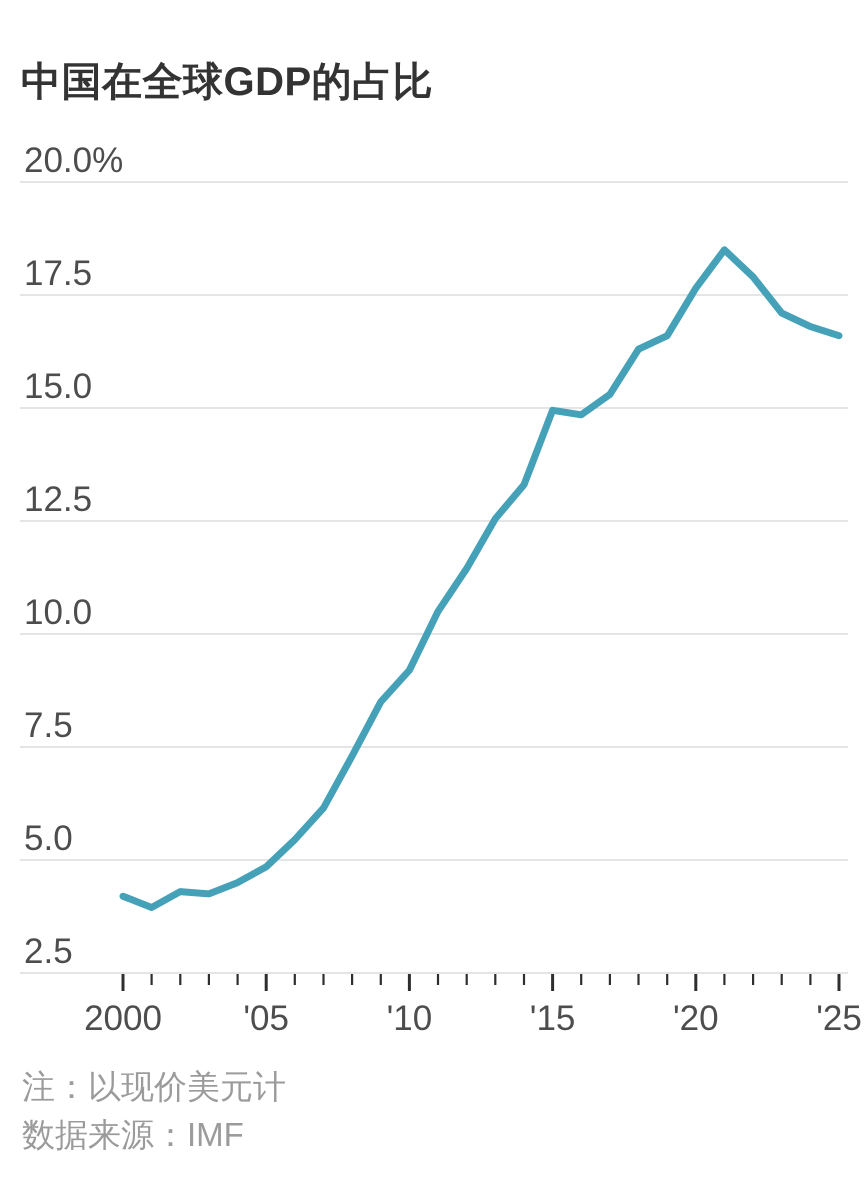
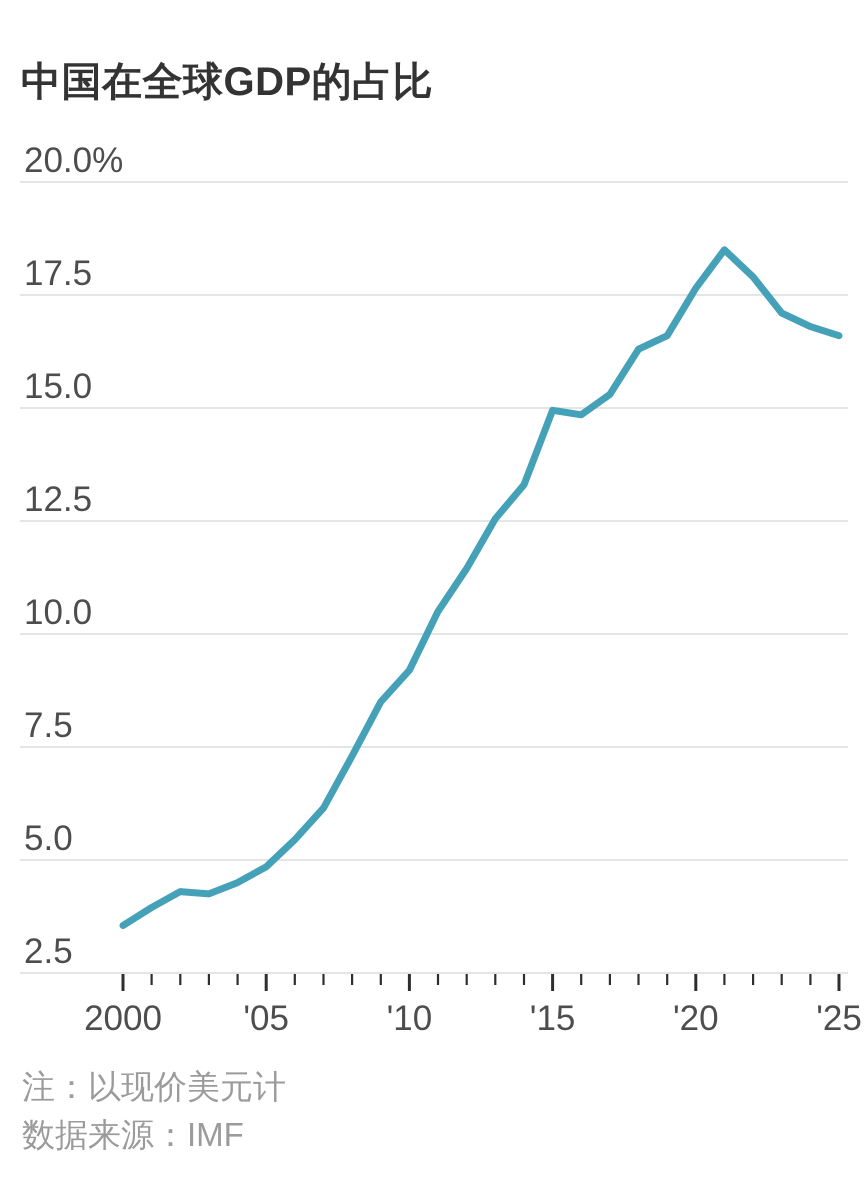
2000: 4.2% -> 3.5%
